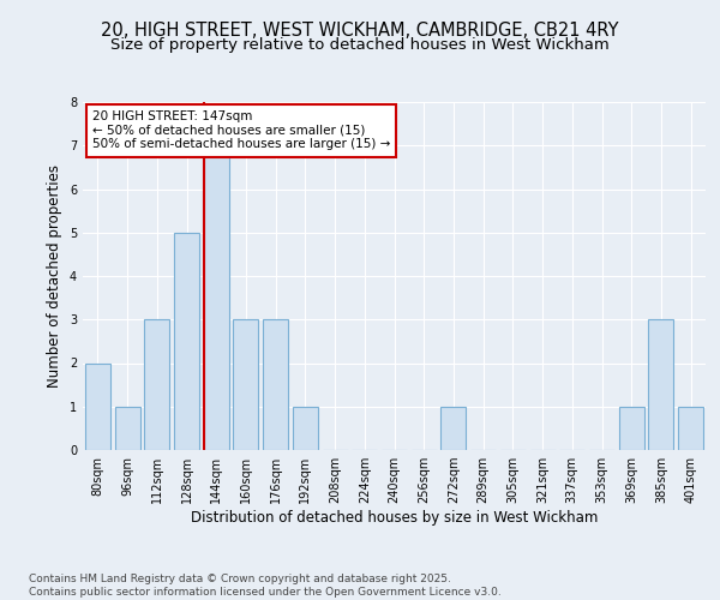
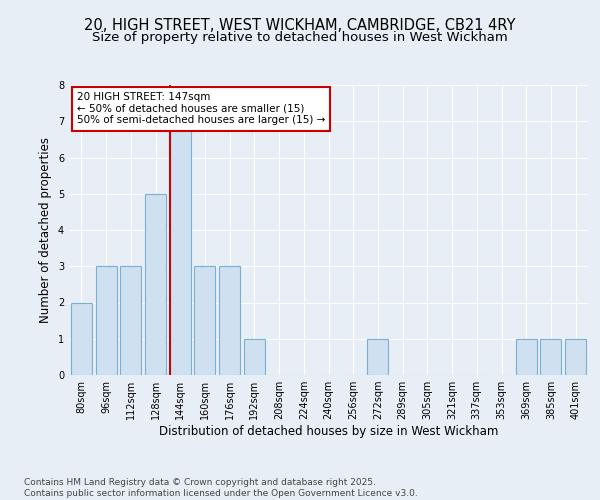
96sqm: 1 -> 3
385sqm: 3 -> 1
